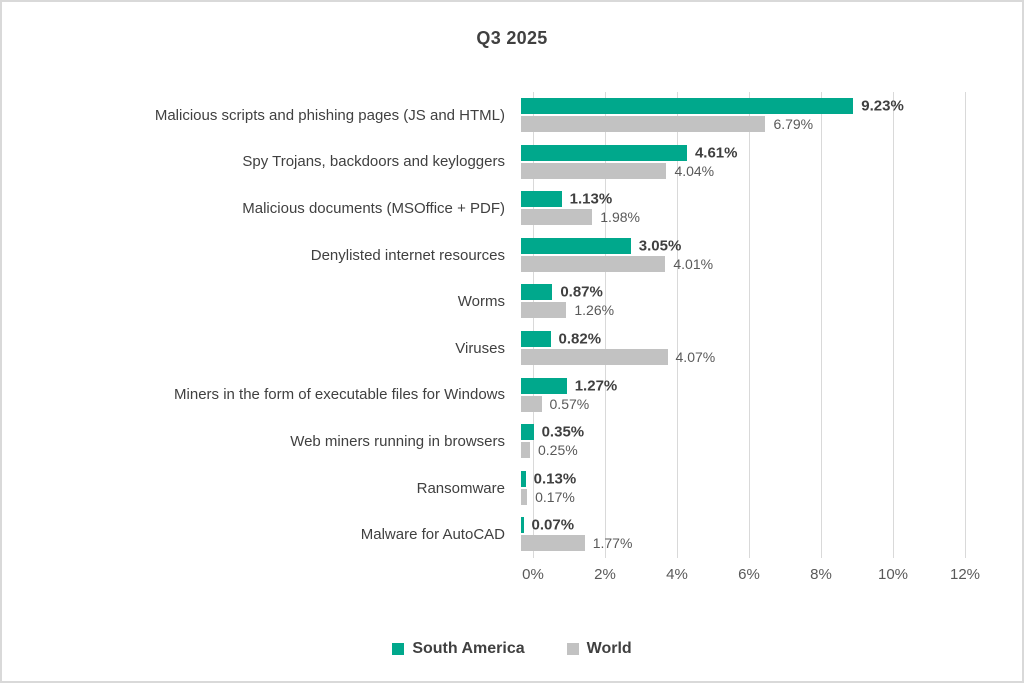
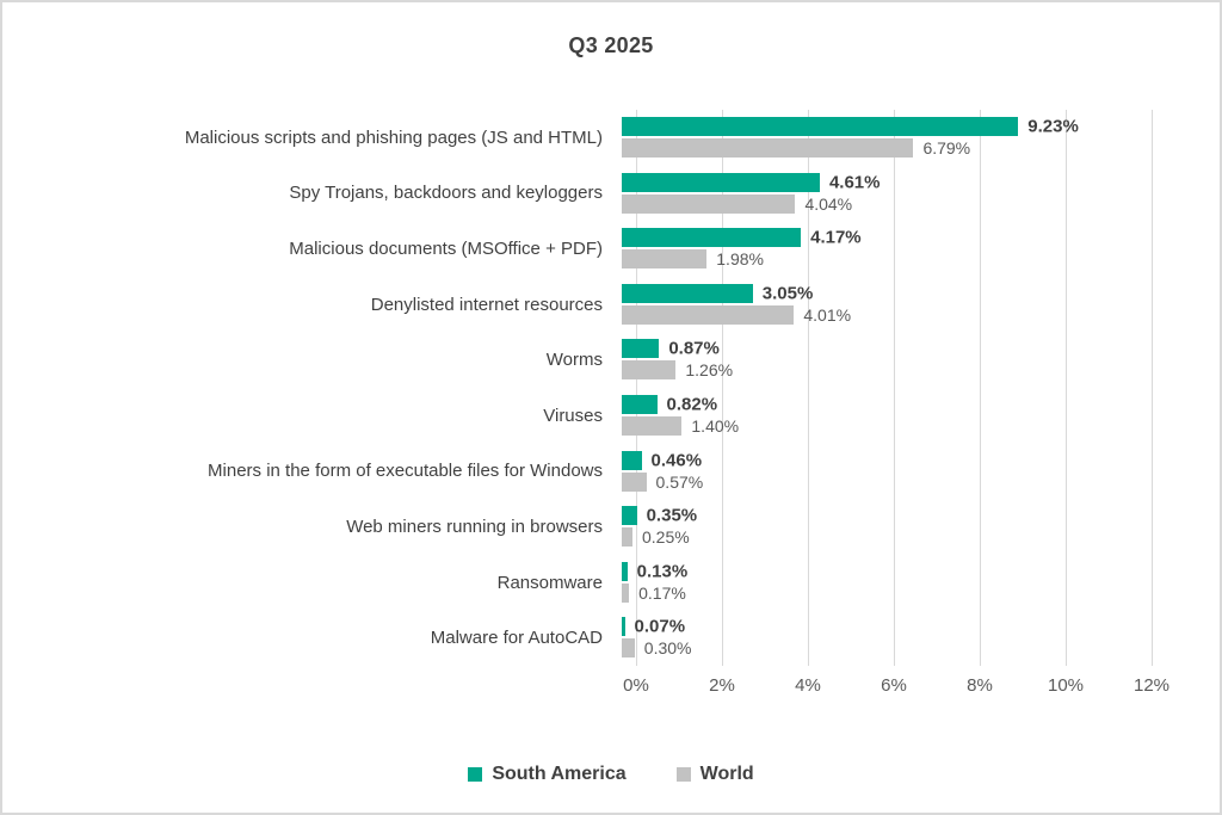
South America/Malicious documents (MSOffice + PDF): 1.13% -> 4.17%
World/Viruses: 4.07% -> 1.40%
South America/Miners in the form of executable files for Windows: 1.27% -> 0.46%
World/Malware for AutoCAD: 1.77% -> 0.30%
